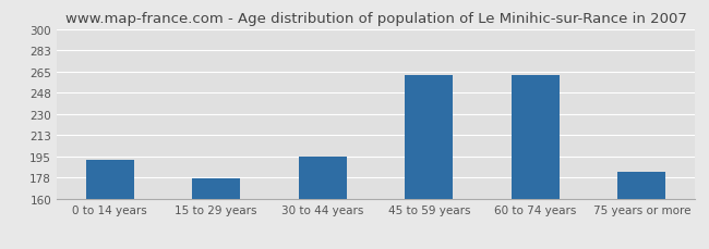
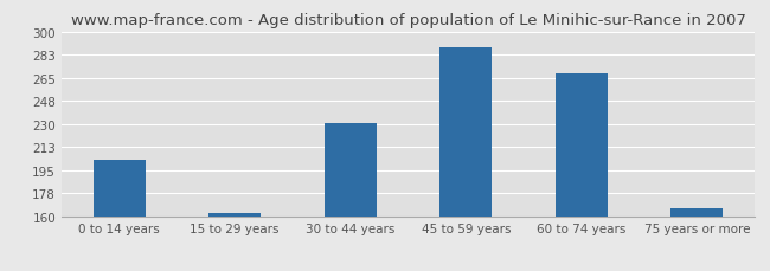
0 to 14 years: 192 -> 203
15 to 29 years: 177 -> 163
30 to 44 years: 195 -> 231
45 to 59 years: 262 -> 288
60 to 74 years: 262 -> 268
75 years or more: 182 -> 166
